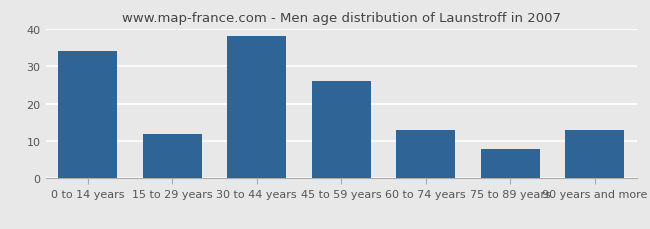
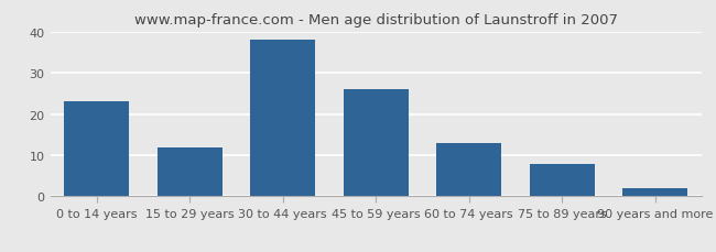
0 to 14 years: 34 -> 23
90 years and more: 13 -> 2
